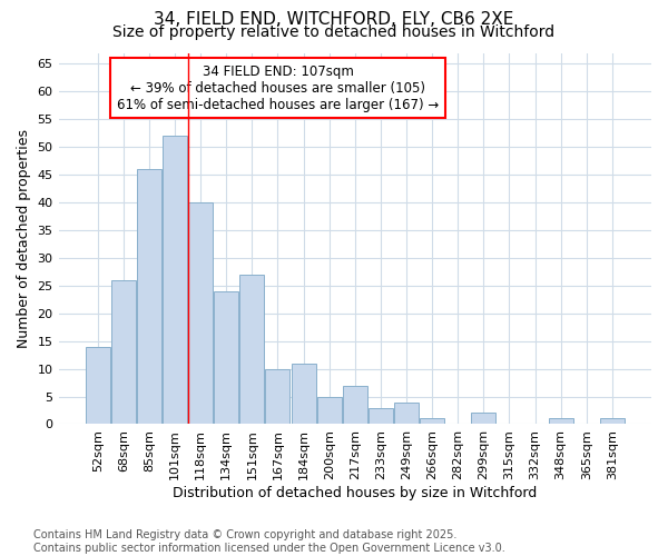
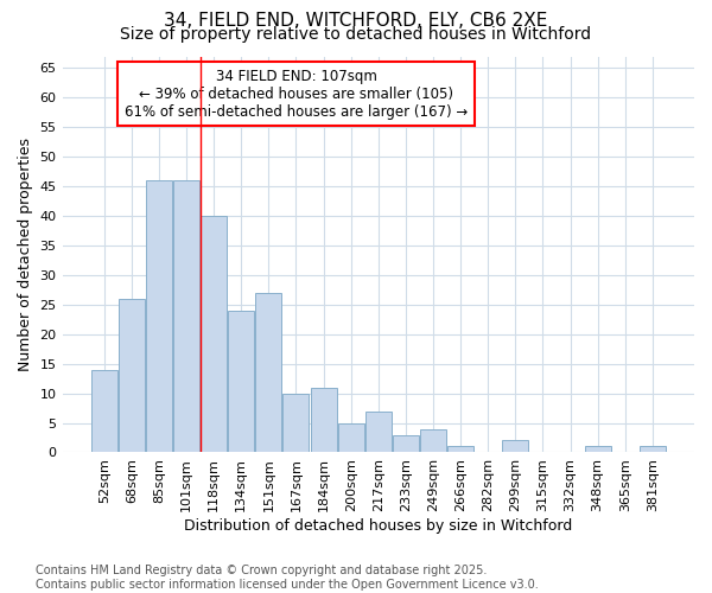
101sqm: 52 -> 46
